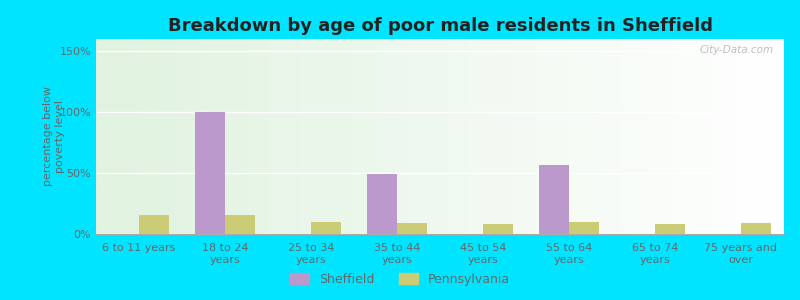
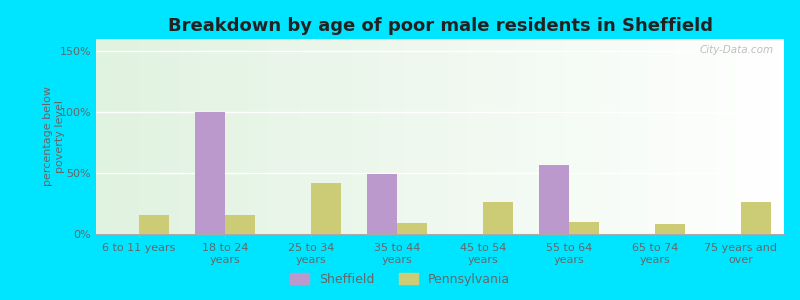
Pennsylvania/25 to 34 years: 10% -> 42%
Pennsylvania/45 to 54 years: 8% -> 26%
Pennsylvania/75 years and over: 9% -> 26%
